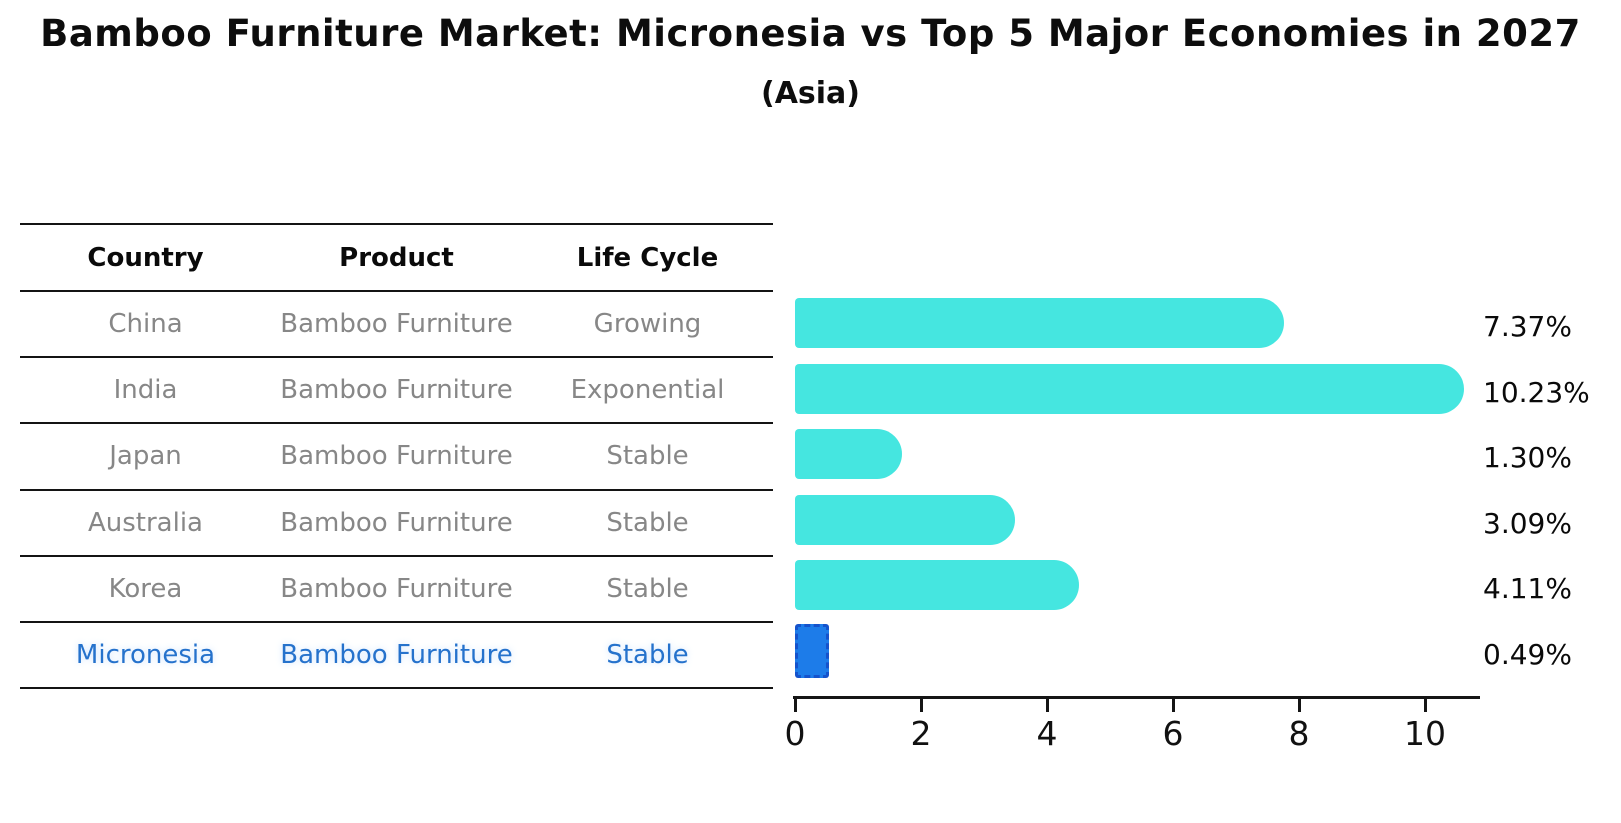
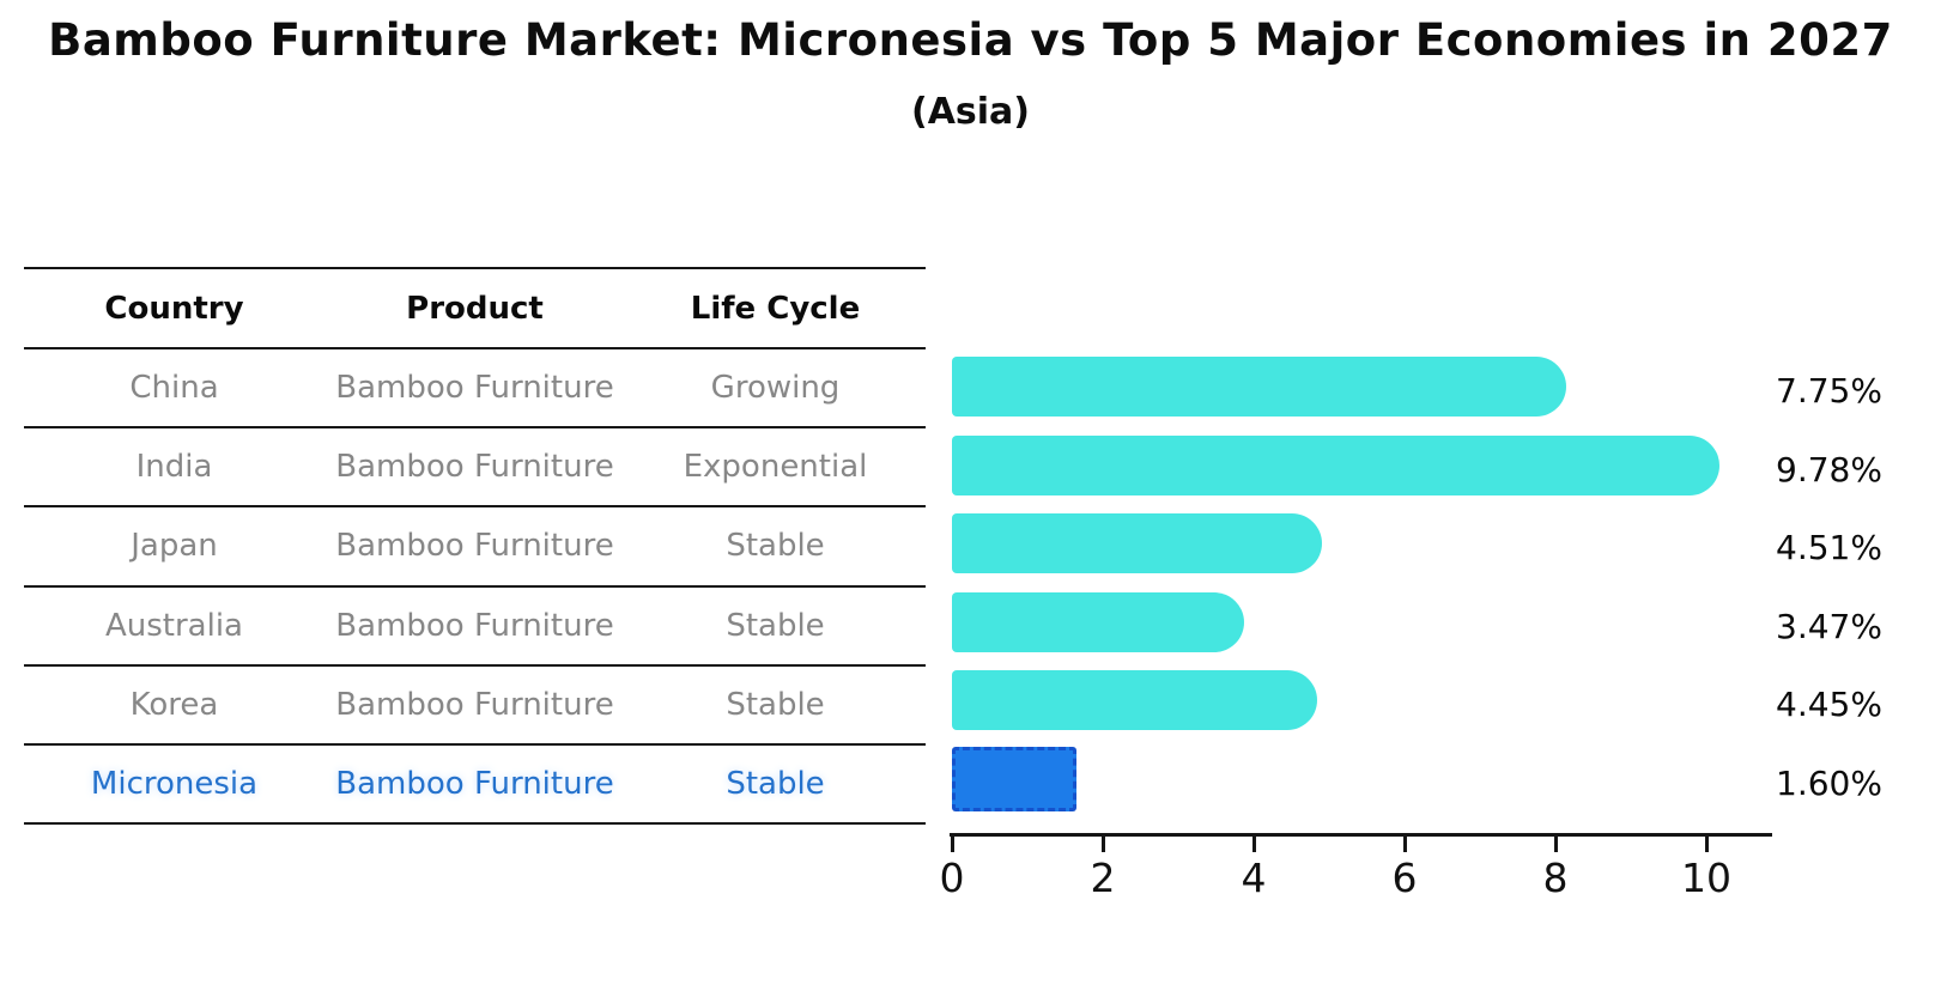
China: 7.37% -> 7.75%
India: 10.23% -> 9.78%
Japan: 1.30% -> 4.51%
Australia: 3.09% -> 3.47%
Korea: 4.11% -> 4.45%
Micronesia: 0.49% -> 1.60%
